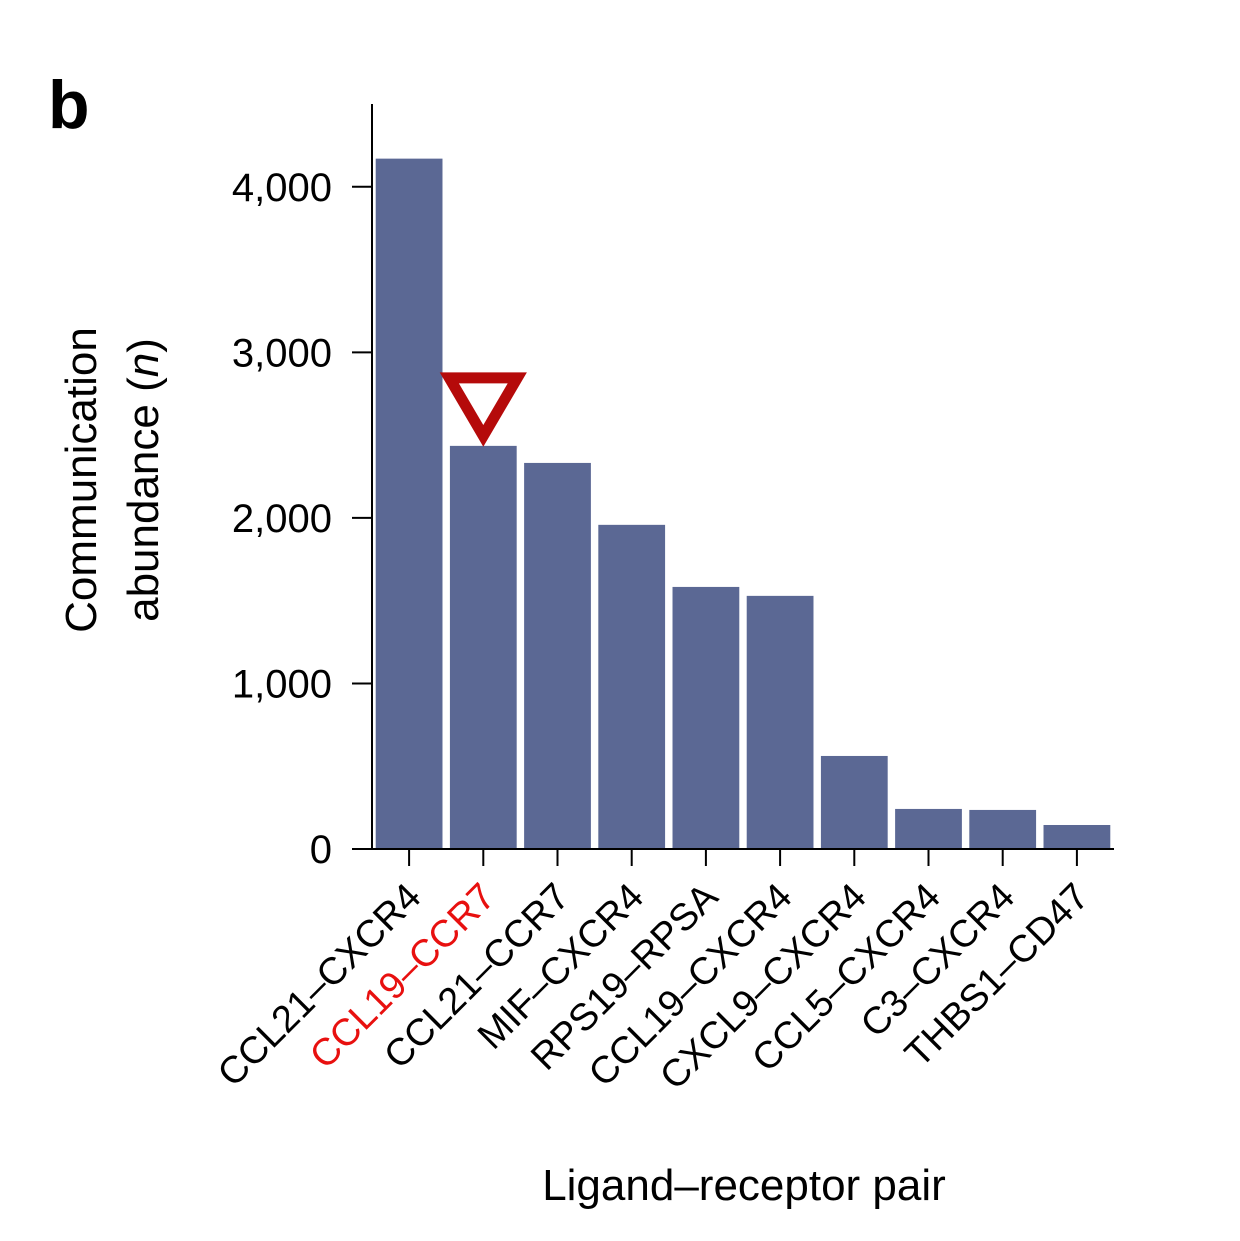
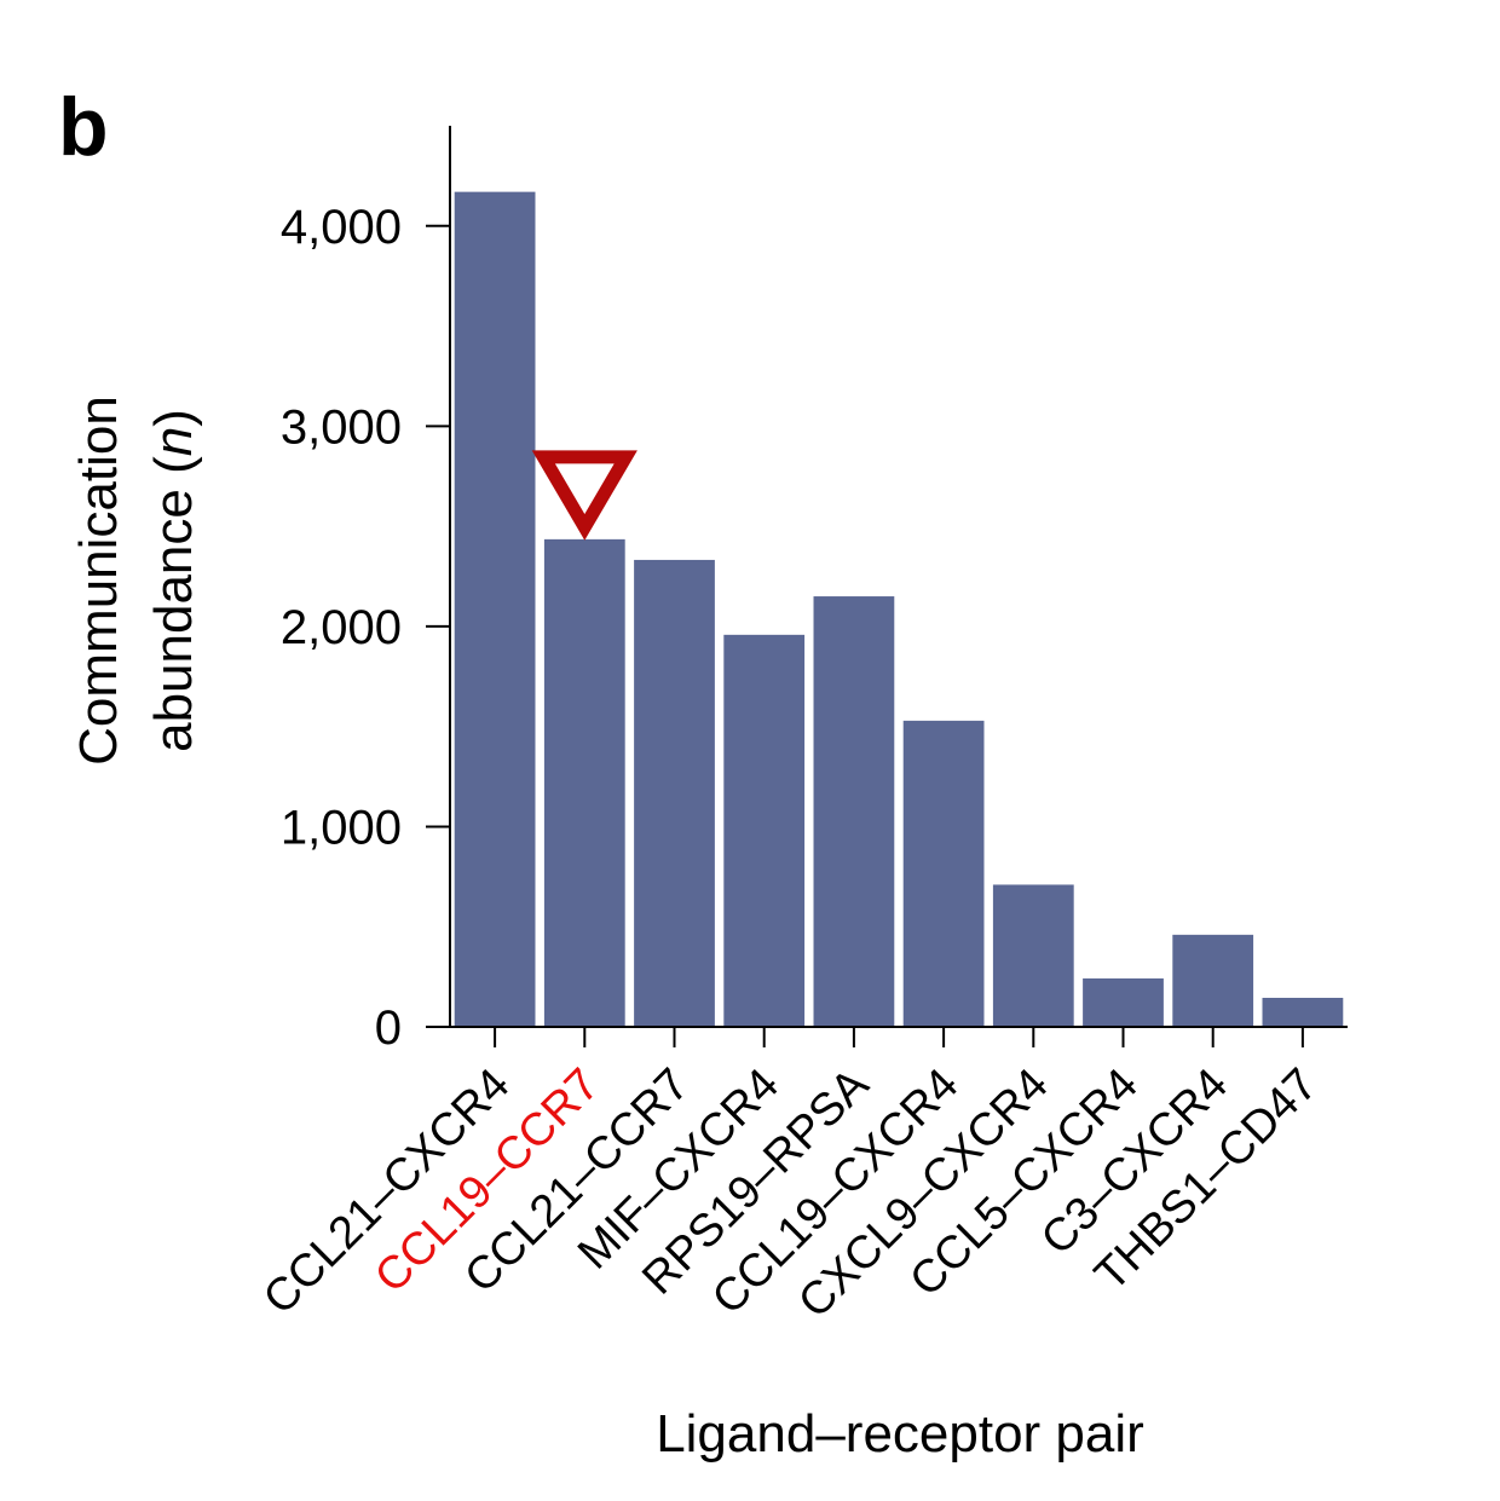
RPS19–RPSA: 1580 -> 2150
CXCL9–CXCR4: 560 -> 710
C3–CXCR4: 240 -> 460
